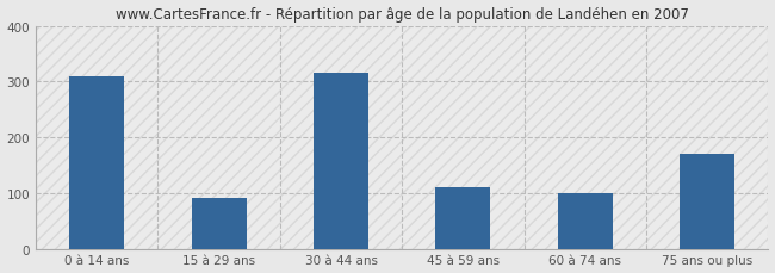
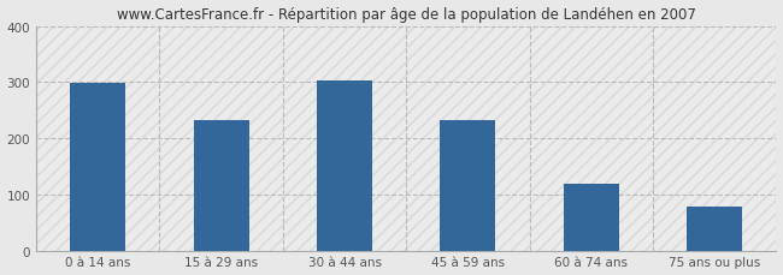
0 à 14 ans: 310 -> 298
15 à 29 ans: 90 -> 233
30 à 44 ans: 315 -> 302
45 à 59 ans: 110 -> 232
60 à 74 ans: 100 -> 118
75 ans ou plus: 170 -> 78
